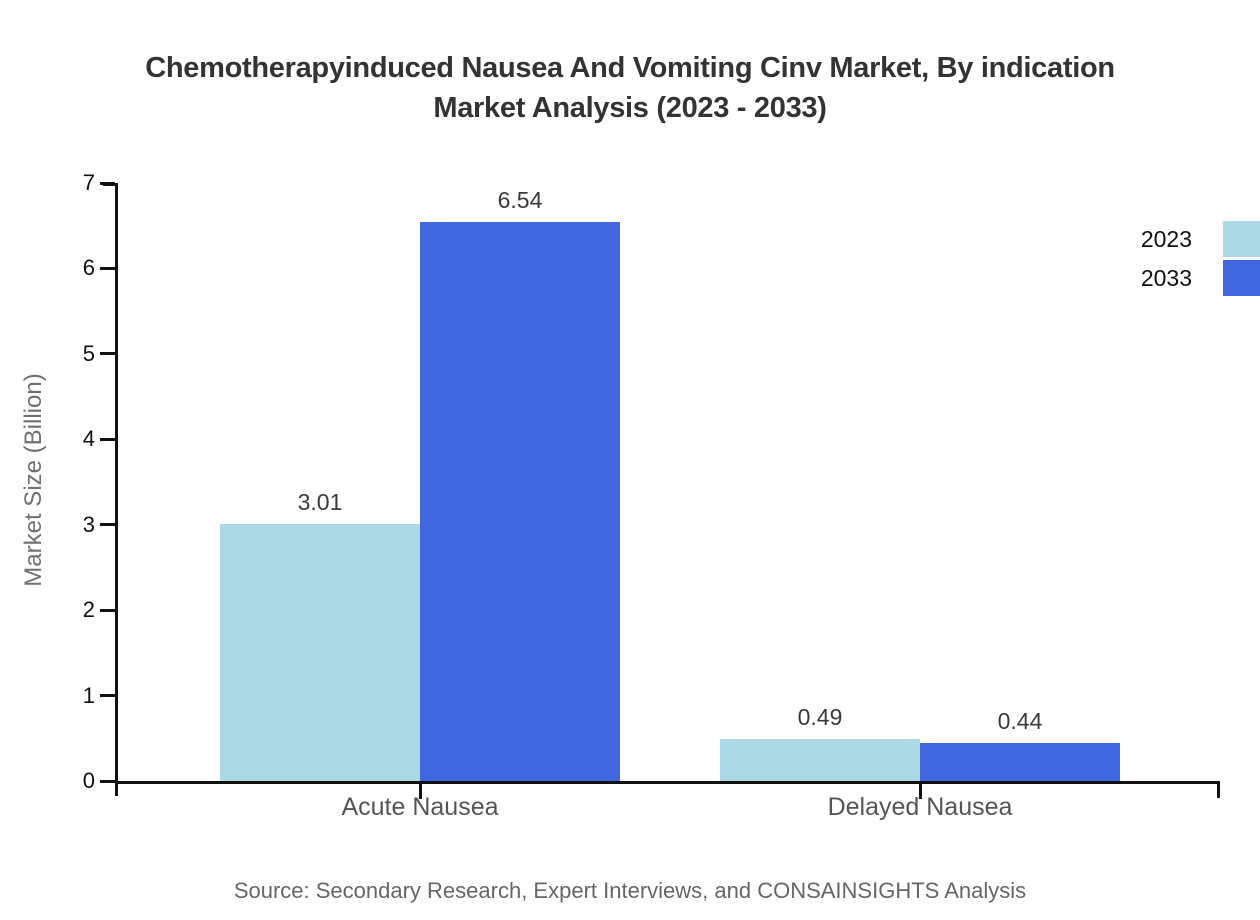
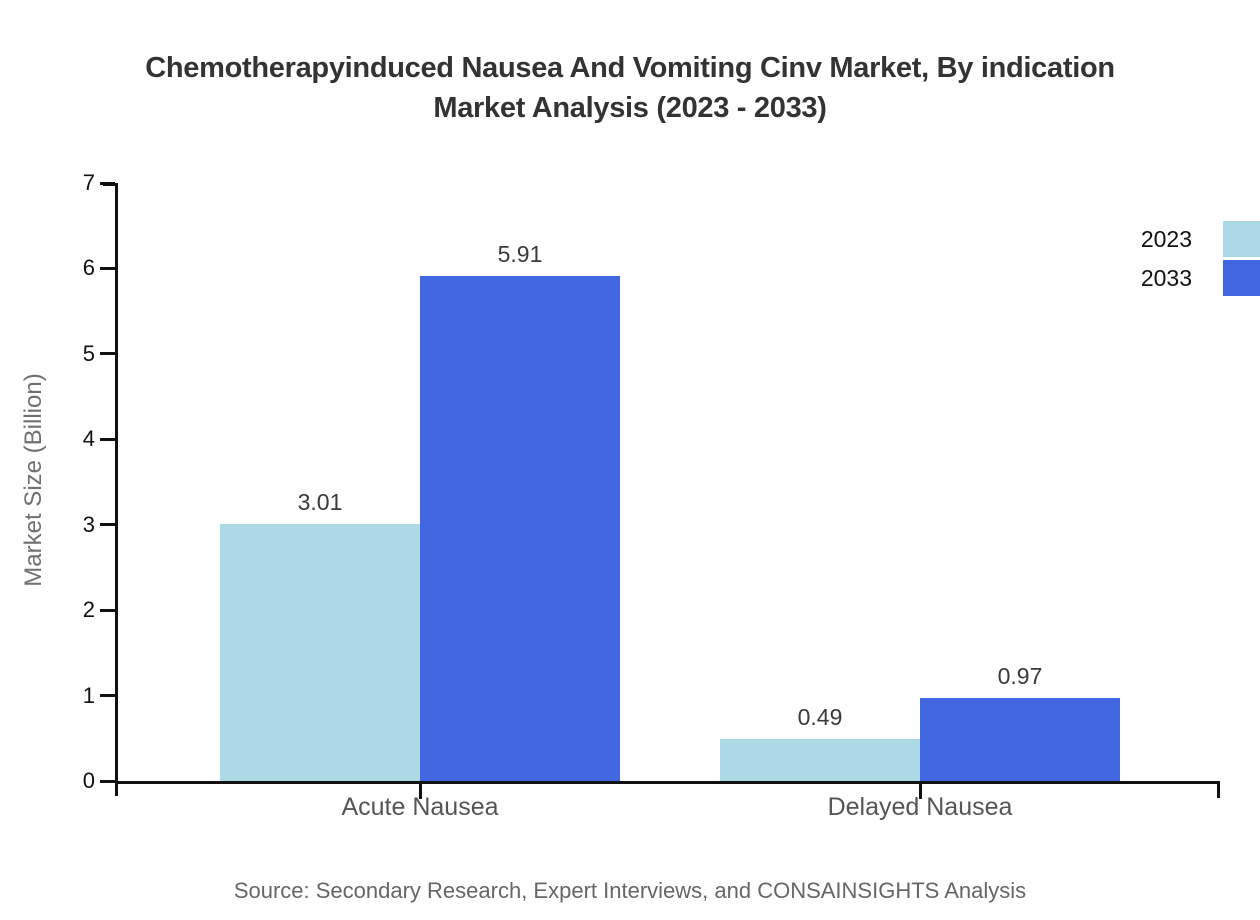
2033/Acute Nausea: 6.54 -> 5.91
2033/Delayed Nausea: 0.44 -> 0.97
